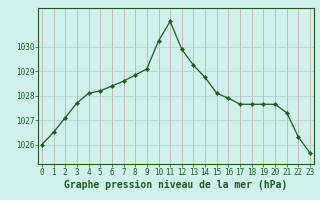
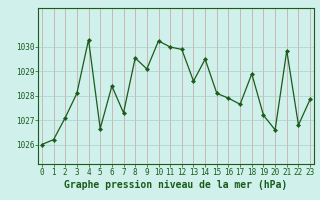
1: 1026.50 -> 1026.20
3: 1027.70 -> 1028.10
4: 1028.10 -> 1030.30
5: 1028.20 -> 1026.65
7: 1028.60 -> 1027.30
8: 1028.85 -> 1029.55
11: 1031.05 -> 1030.00
13: 1029.25 -> 1028.60
14: 1028.75 -> 1029.50
18: 1027.65 -> 1028.90
19: 1027.65 -> 1027.20
20: 1027.65 -> 1026.60
21: 1027.30 -> 1029.85
22: 1026.30 -> 1026.80
23: 1025.65 -> 1027.85
